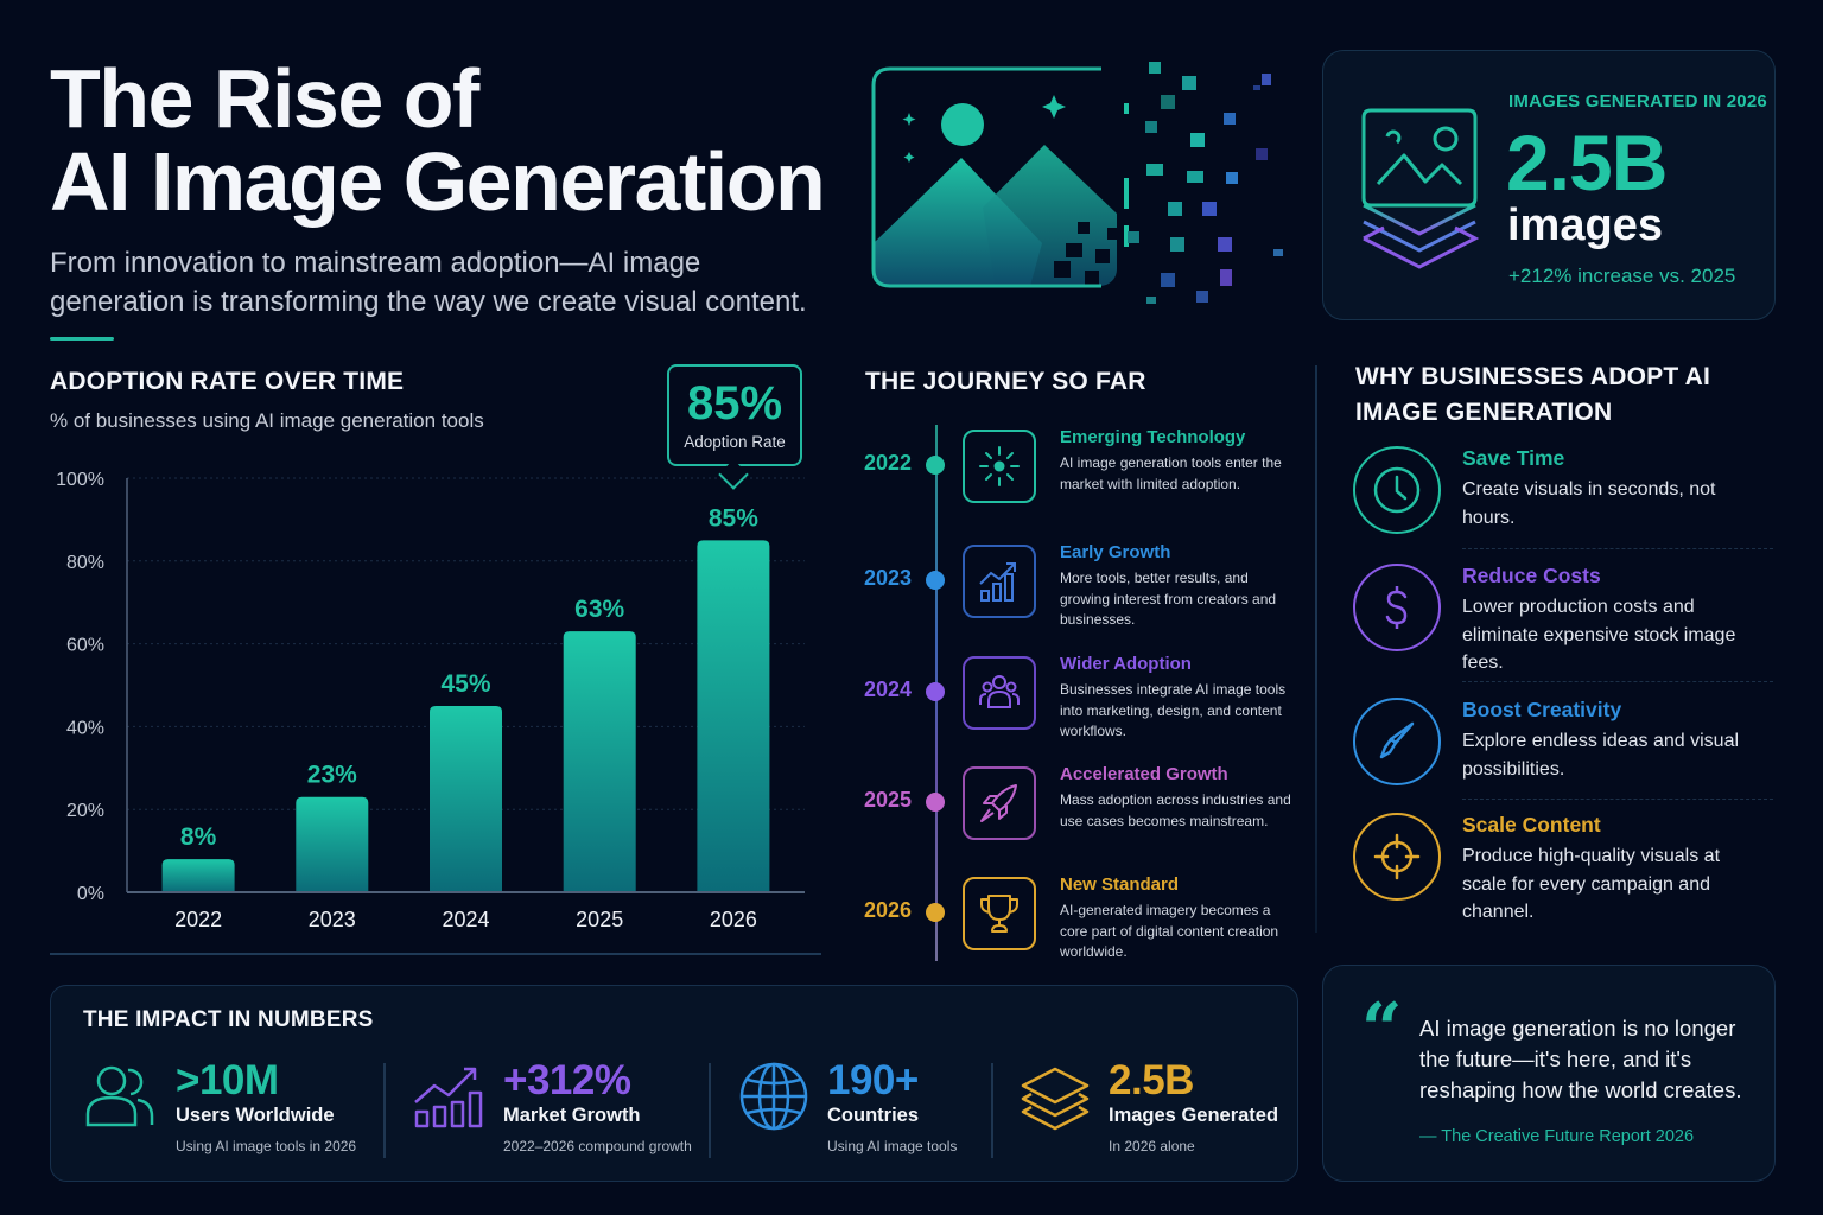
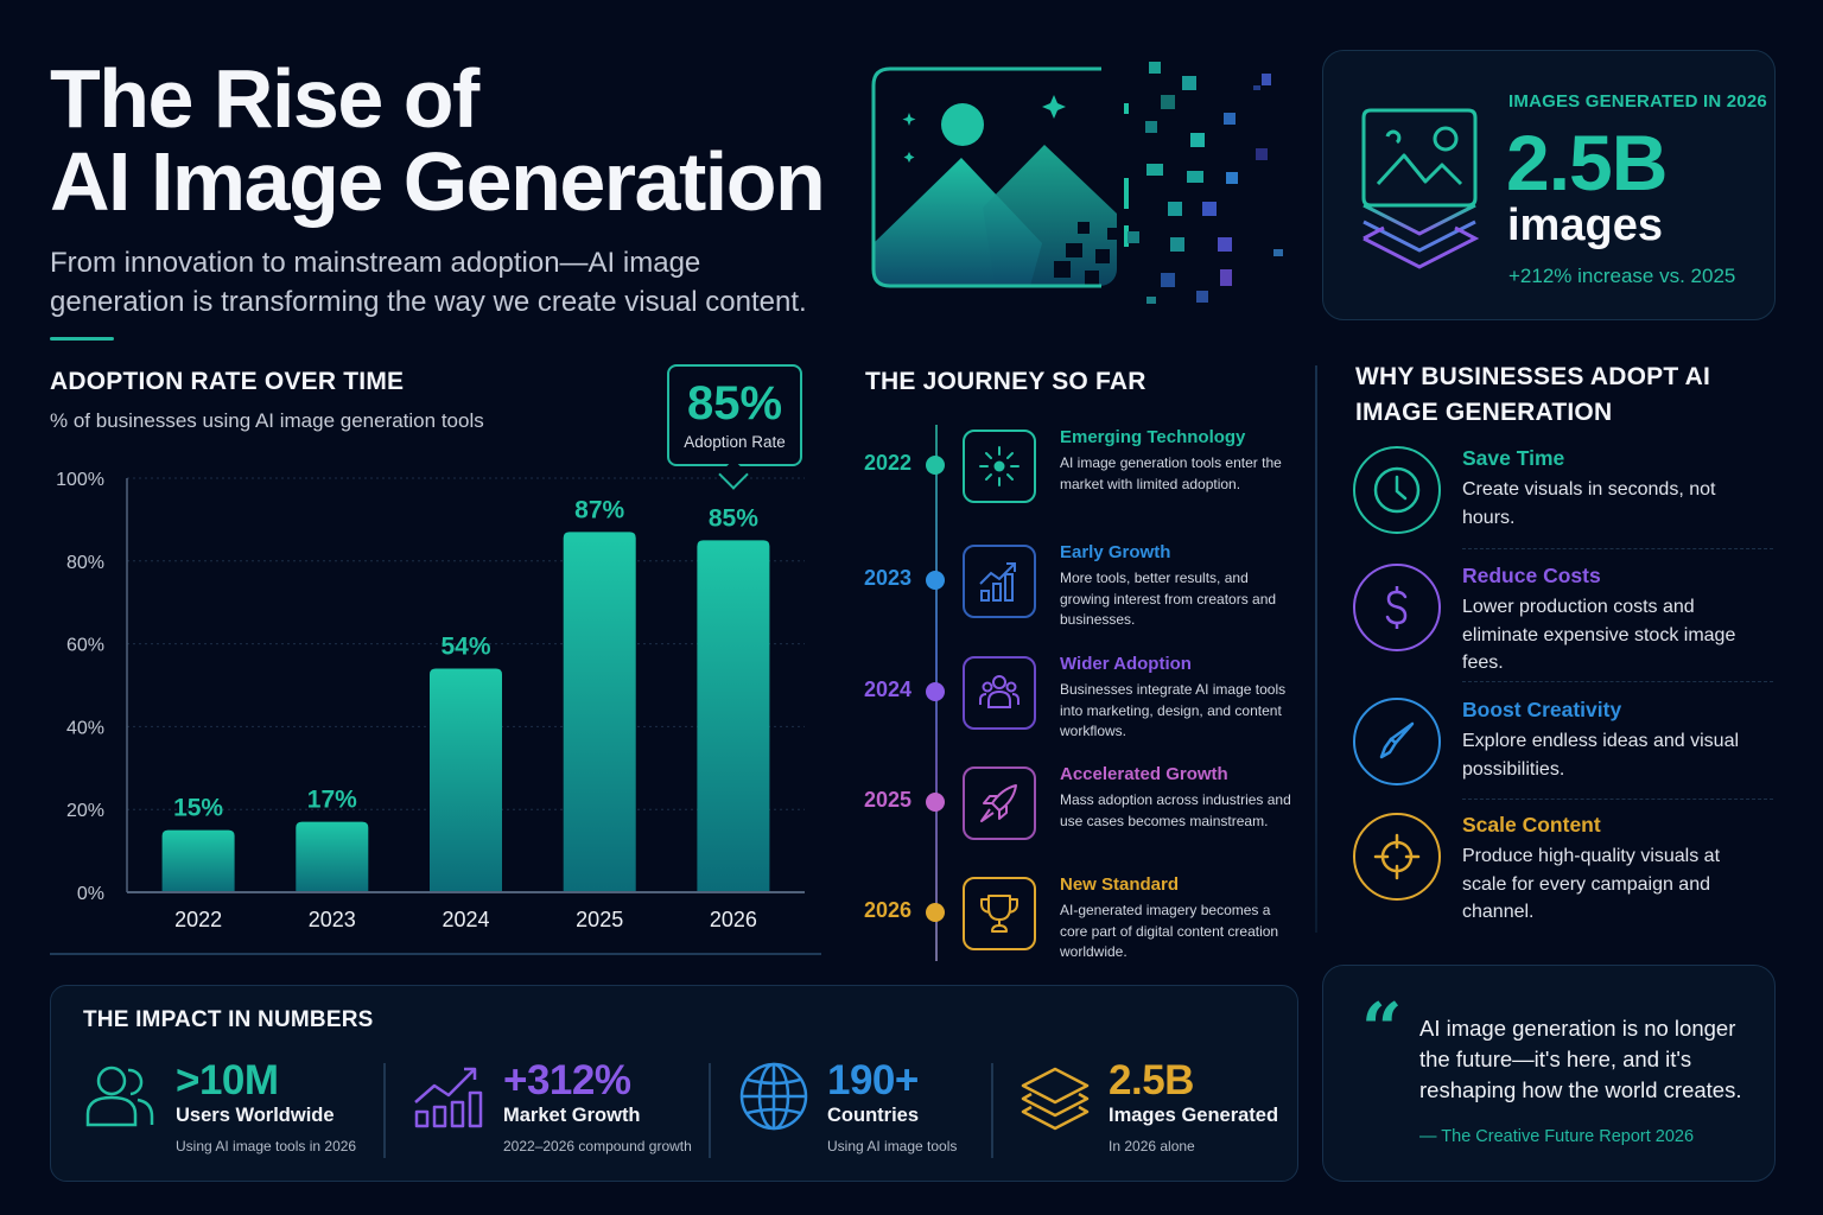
2022: 8% -> 15%
2023: 23% -> 17%
2024: 45% -> 54%
2025: 63% -> 87%
